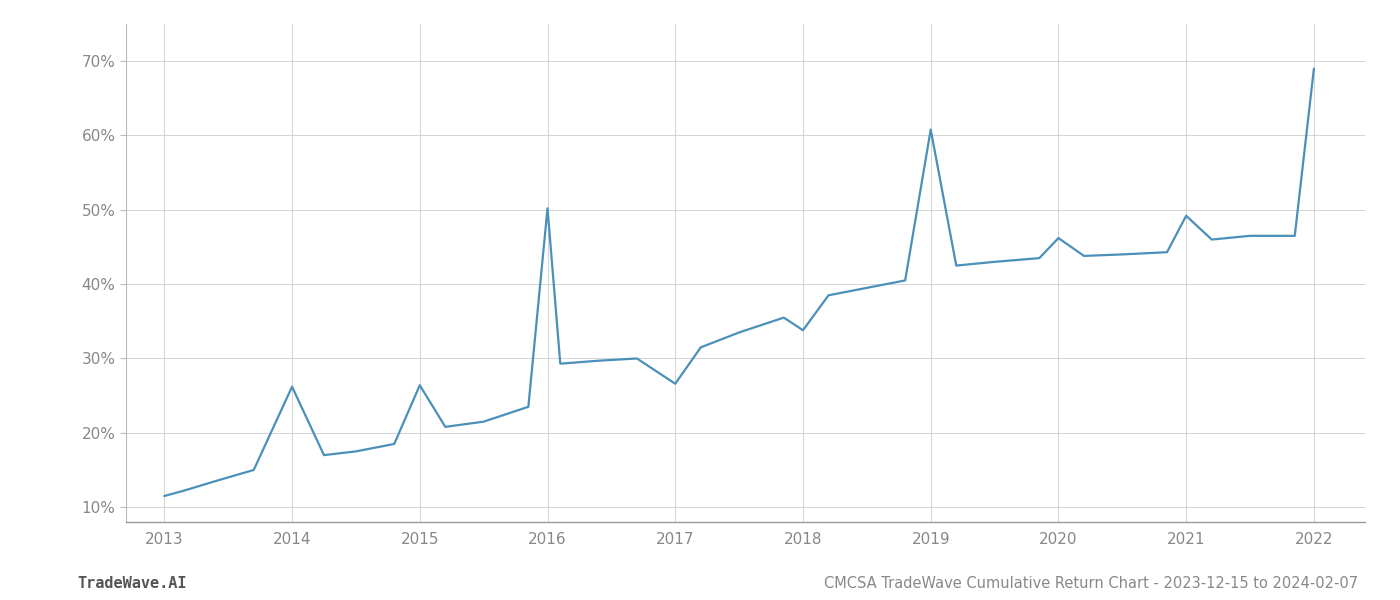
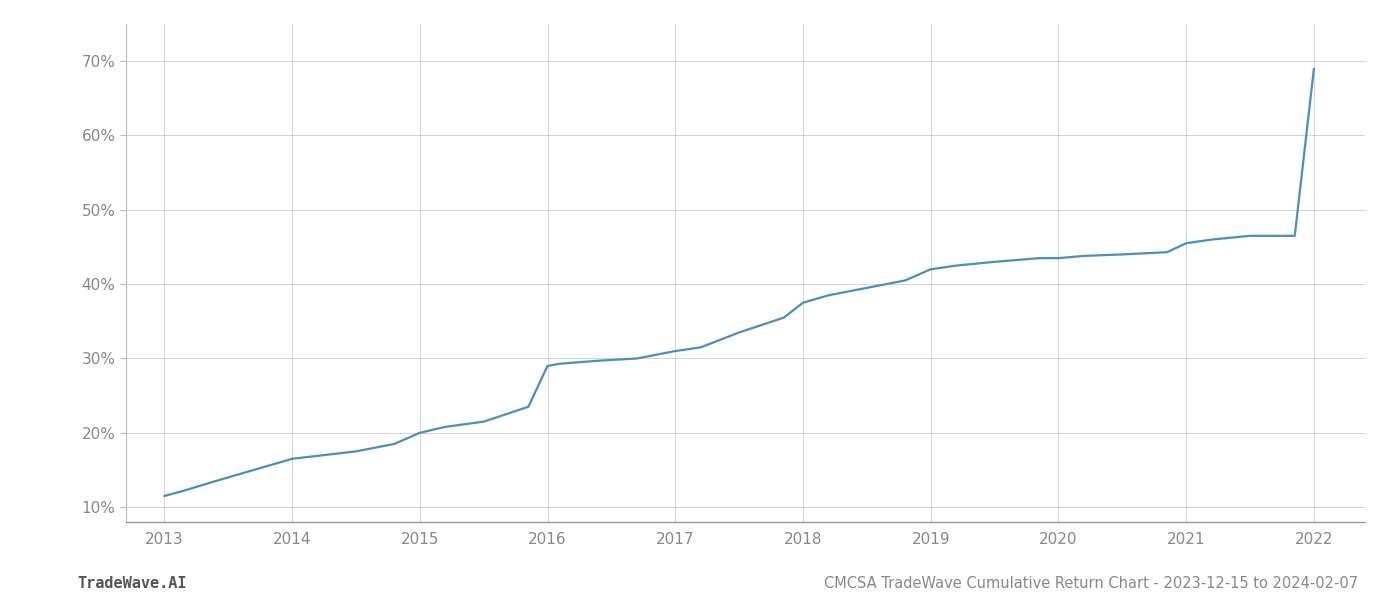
2014: 26.2% -> 16.5%
2015: 26.4% -> 20.0%
2016: 50.2% -> 29.0%
2017: 26.6% -> 31.0%
2018: 33.8% -> 37.5%
2019: 60.8% -> 42.0%
2020: 46.2% -> 43.5%
2021: 49.2% -> 45.5%
